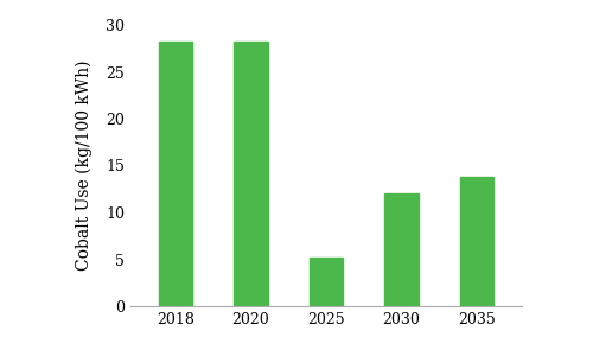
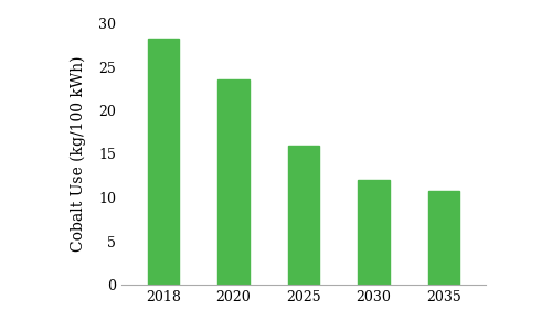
2020: 28.2 -> 23.5
2025: 5.2 -> 16.0
2035: 13.8 -> 10.8
